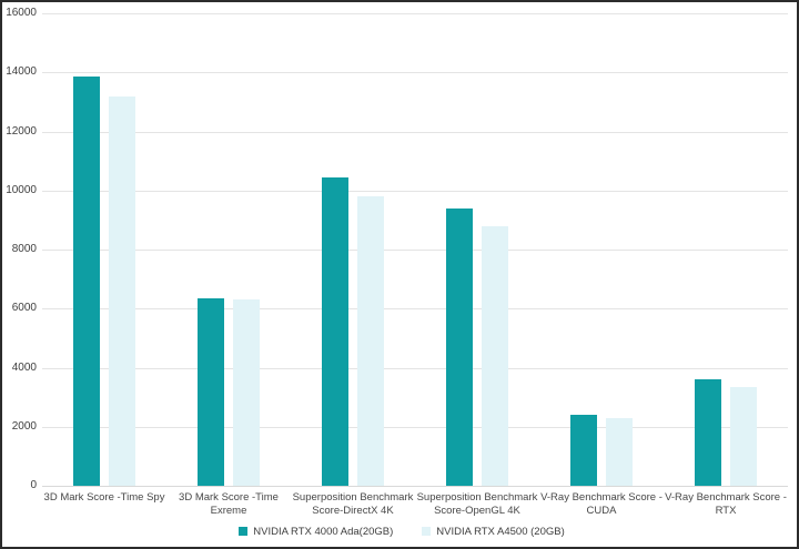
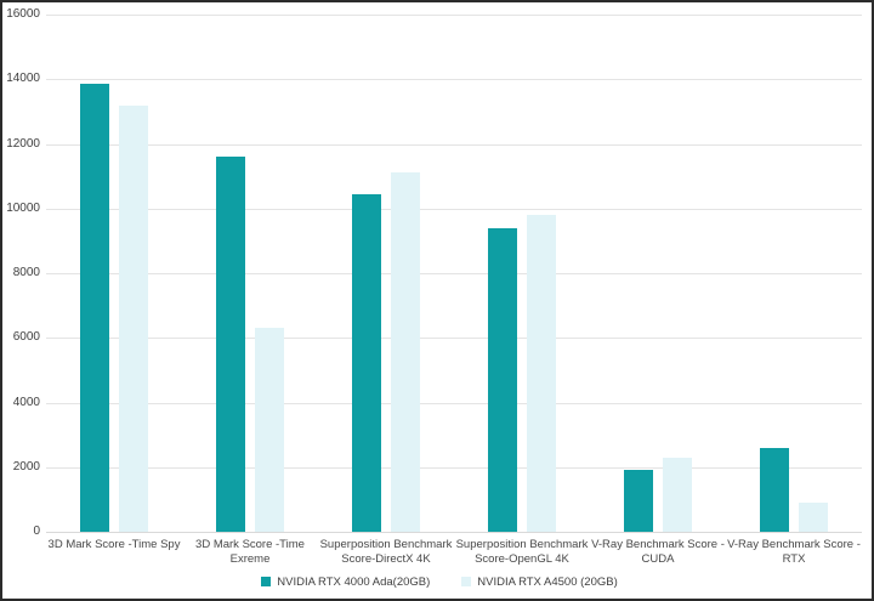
NVIDIA RTX 4000 Ada(20GB)/3D Mark Score -Time Exreme: 6400 -> 11600
NVIDIA RTX A4500 (20GB)/Superposition Benchmark Score-DirectX 4K: 9800 -> 11100
NVIDIA RTX A4500 (20GB)/Superposition Benchmark Score-OpenGL 4K: 8800 -> 9800
NVIDIA RTX 4000 Ada(20GB)/V-Ray Benchmark Score -CUDA: 2400 -> 1900
NVIDIA RTX 4000 Ada(20GB)/V-Ray Benchmark Score -RTX: 3600 -> 2600
NVIDIA RTX A4500 (20GB)/V-Ray Benchmark Score -RTX: 3400 -> 900
